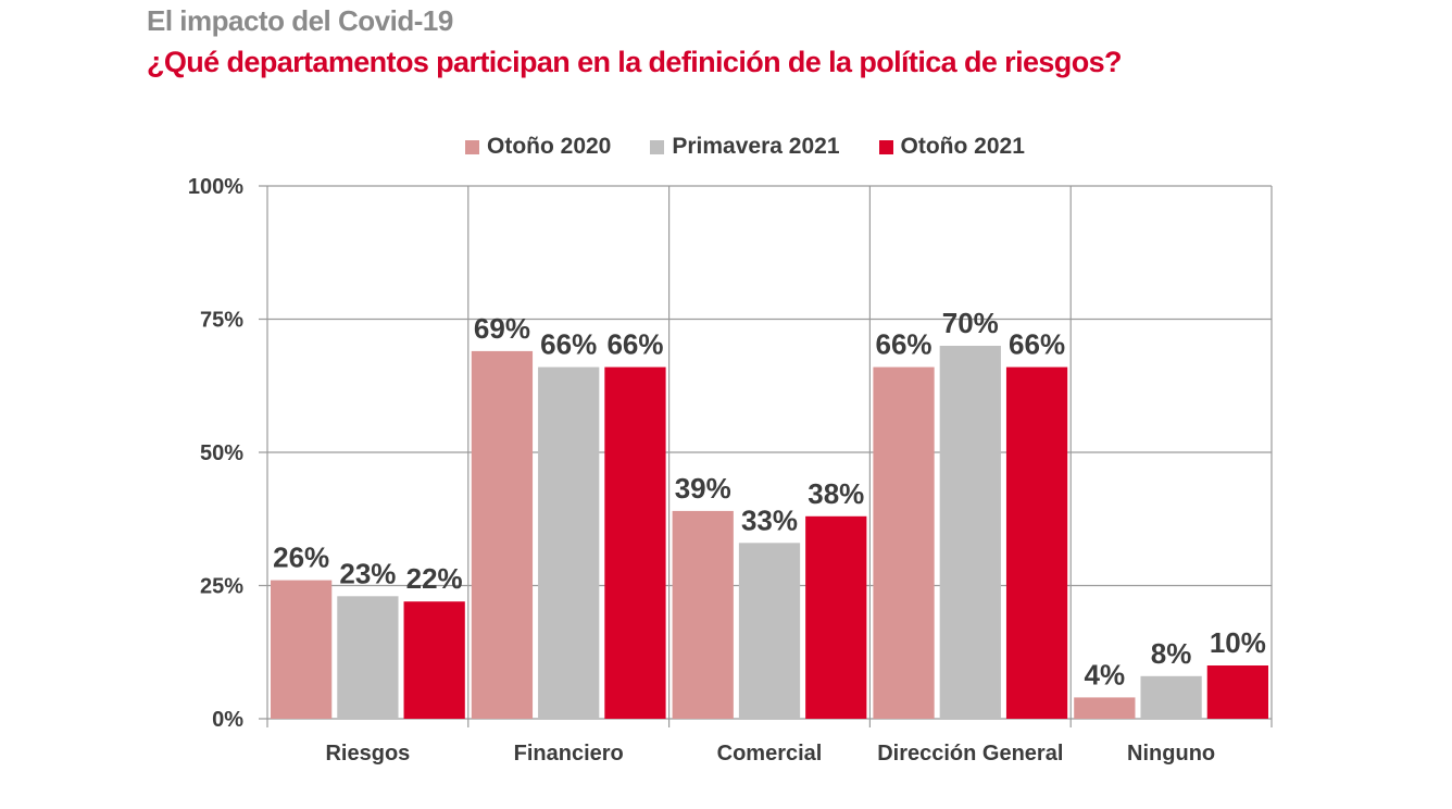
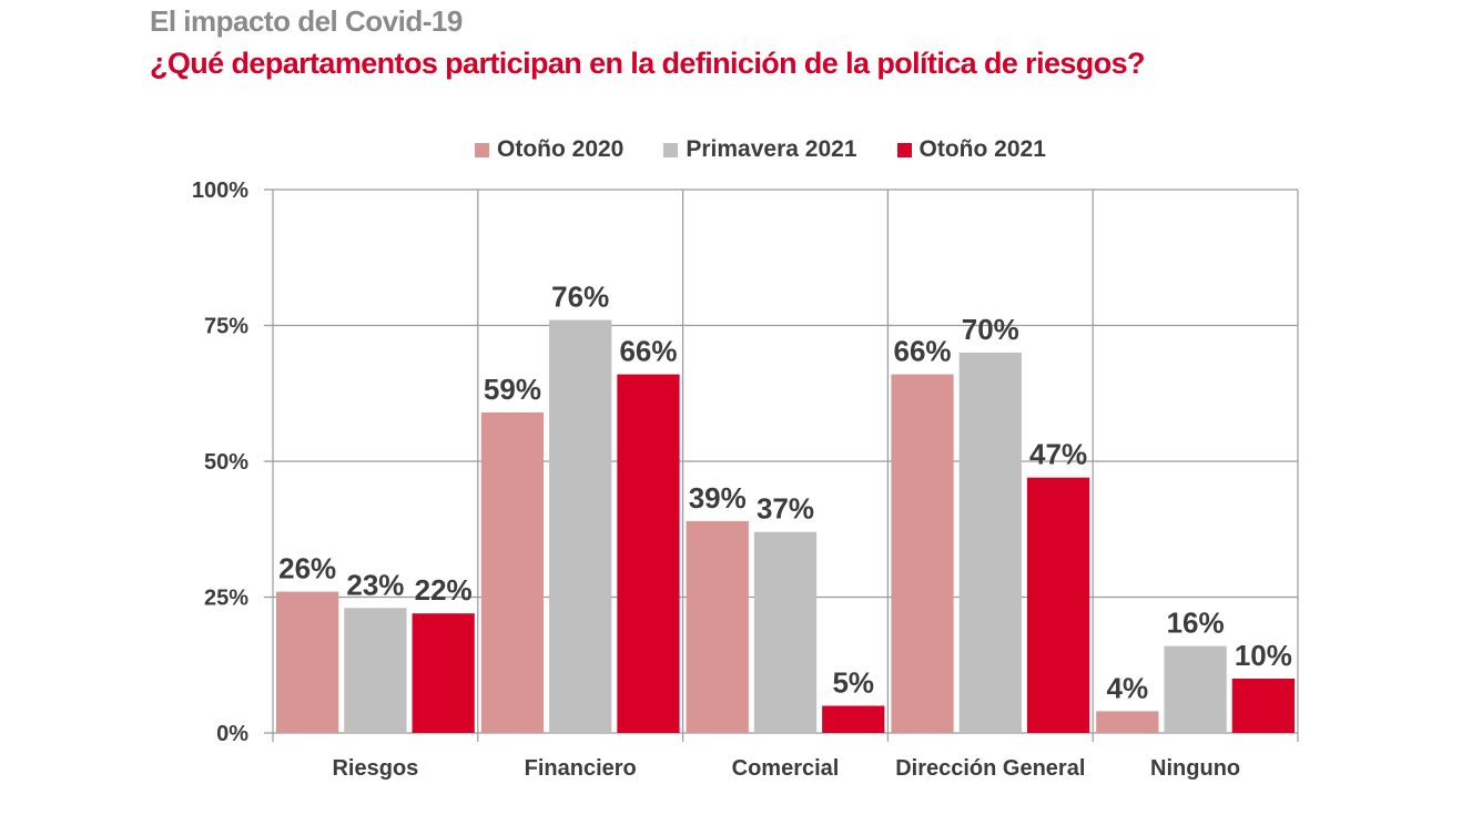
Otoño 2020/Financiero: 69% -> 59%
Primavera 2021/Financiero: 66% -> 76%
Primavera 2021/Comercial: 33% -> 37%
Otoño 2021/Comercial: 38% -> 5%
Otoño 2021/Dirección General: 66% -> 47%
Primavera 2021/Ninguno: 8% -> 16%
